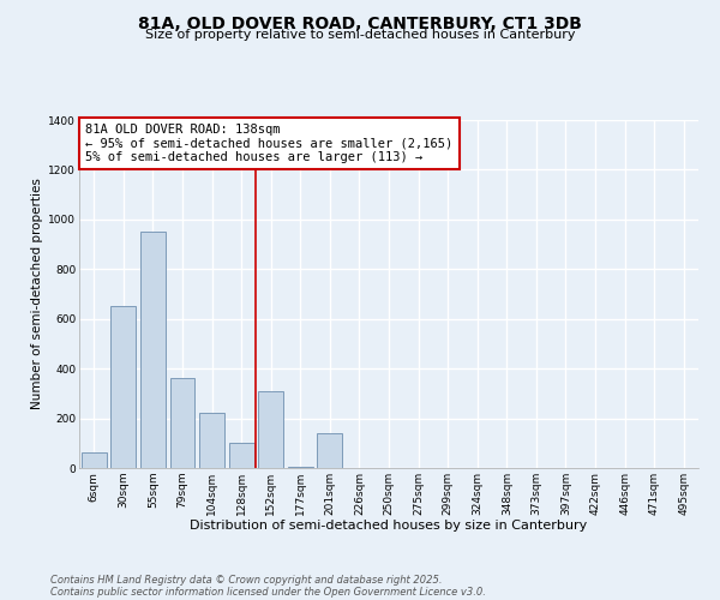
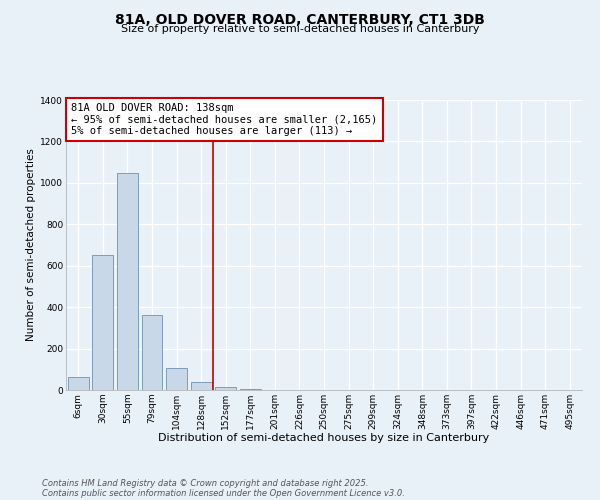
55sqm: 950 -> 1050
104sqm: 220 -> 105
128sqm: 100 -> 40
152sqm: 310 -> 15
201sqm: 140 -> 2
